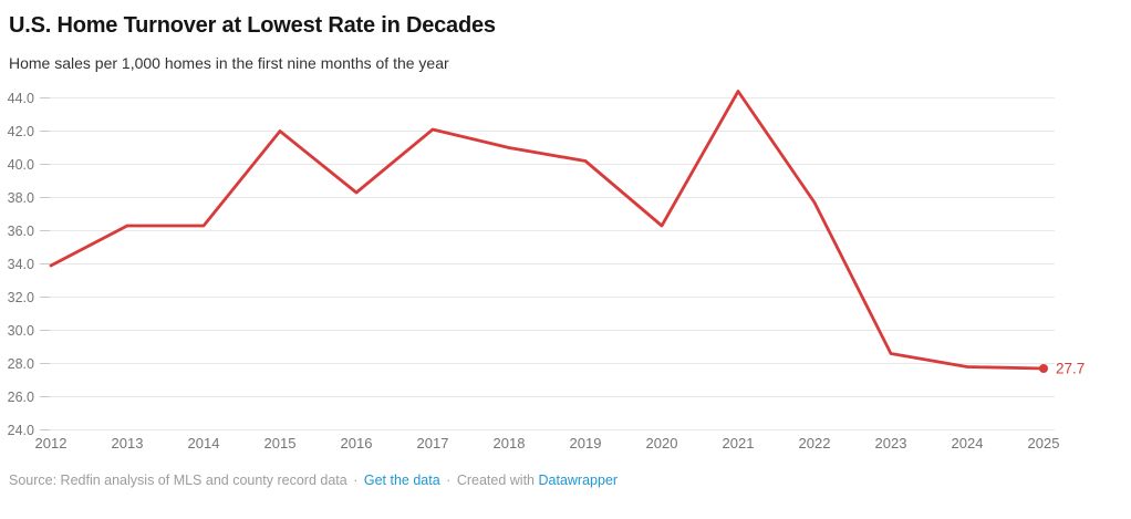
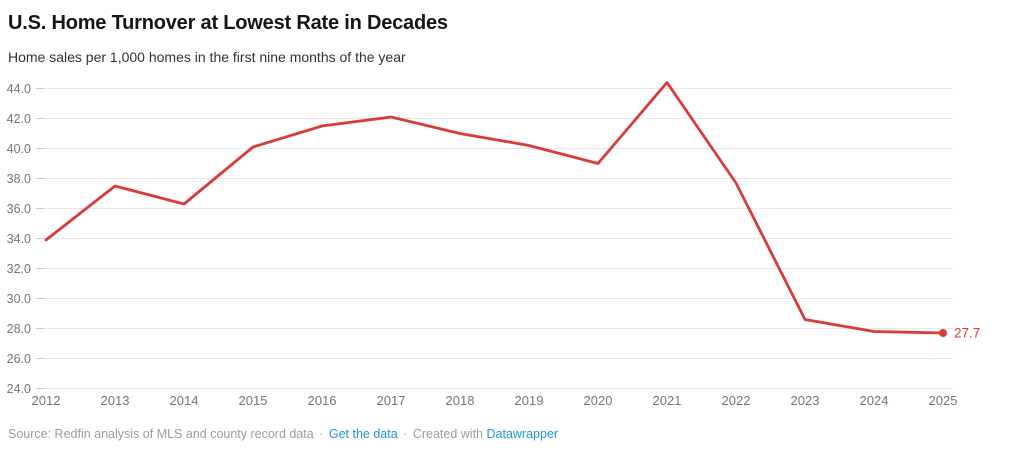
2013: 36.3 -> 37.5
2015: 42.0 -> 40.1
2016: 38.3 -> 41.5
2020: 36.3 -> 39.0
